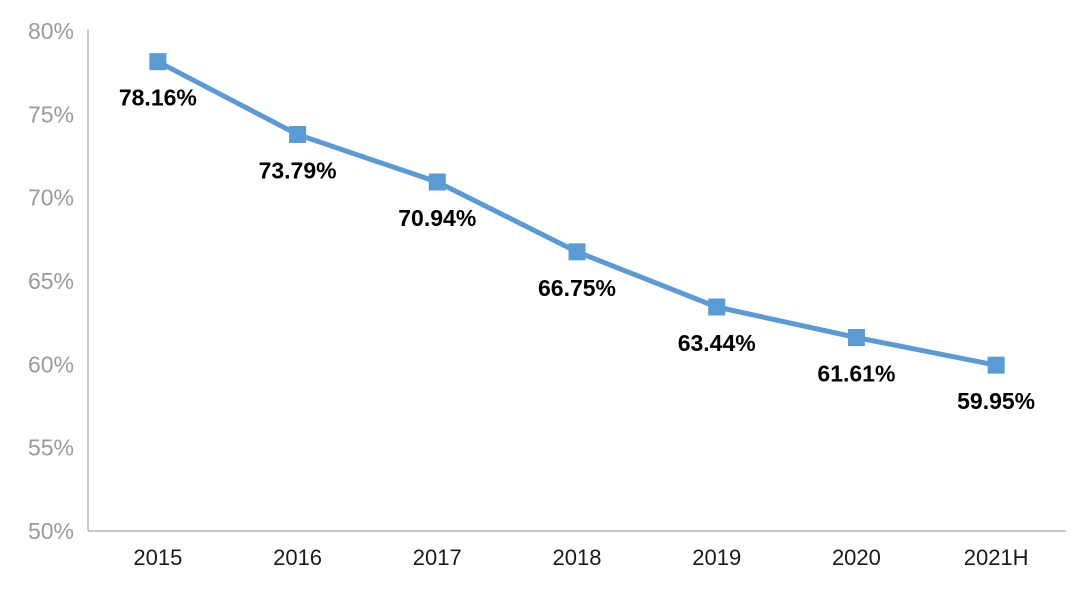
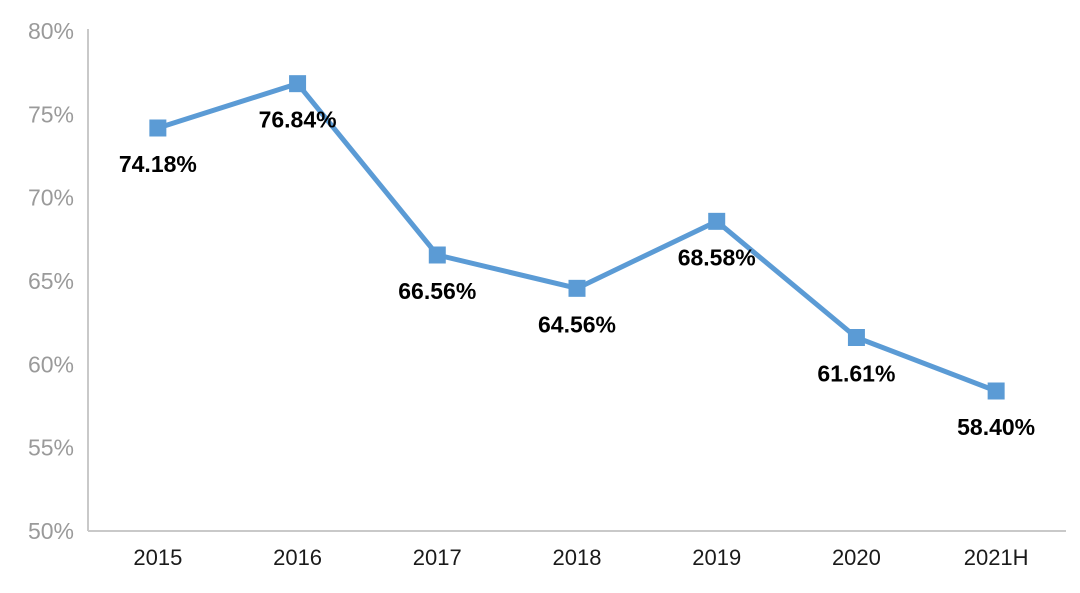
2015: 78.16% -> 74.18%
2016: 73.79% -> 76.84%
2017: 70.94% -> 66.56%
2018: 66.75% -> 64.56%
2019: 63.44% -> 68.58%
2021H: 59.95% -> 58.40%
